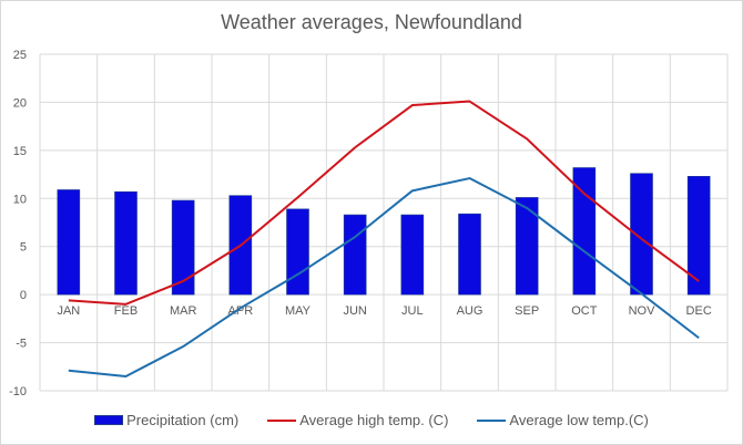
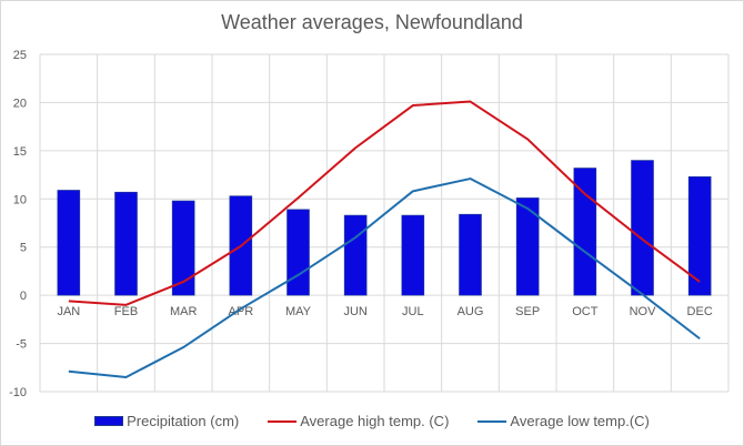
Precipitation (cm)/NOV: 13 -> 14
